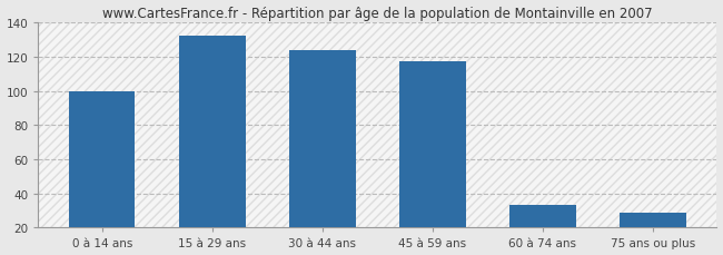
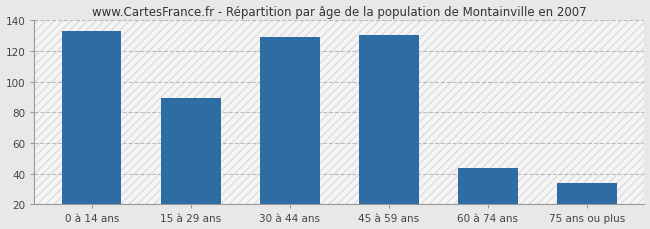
0 à 14 ans: 100 -> 133
15 à 29 ans: 132 -> 89
30 à 44 ans: 124 -> 129
45 à 59 ans: 117 -> 130
60 à 74 ans: 33 -> 44
75 ans ou plus: 29 -> 34
